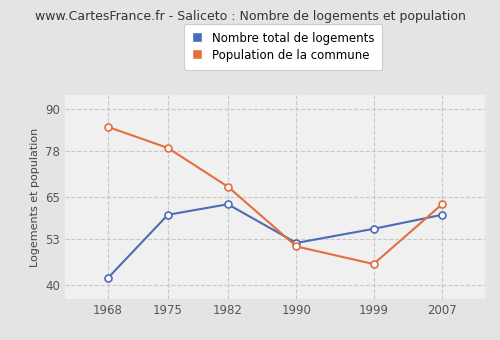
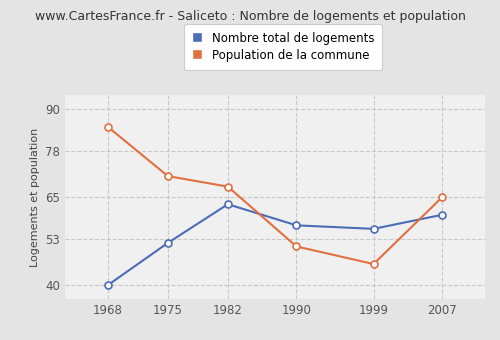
Nombre total de logements/1968: 42 -> 40
Nombre total de logements/1975: 60 -> 52
Population de la commune/1975: 79 -> 71
Nombre total de logements/1990: 52 -> 57
Population de la commune/2007: 63 -> 65
